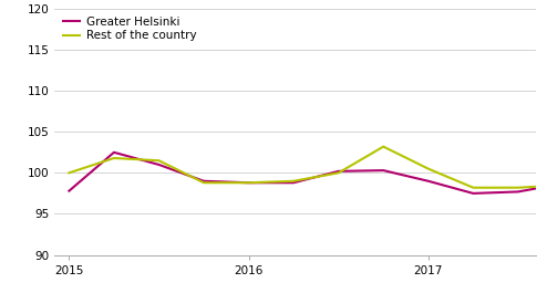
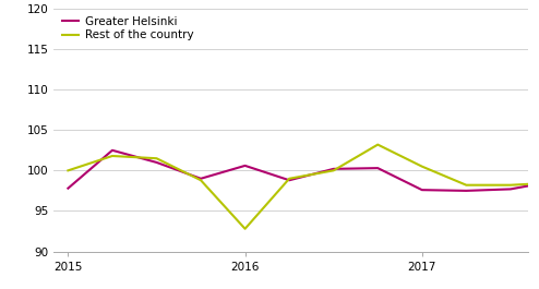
Greater Helsinki/2016: 98.8 -> 100.6
Rest of the country/2016: 98.8 -> 92.8
Greater Helsinki/2017: 99.0 -> 97.6
